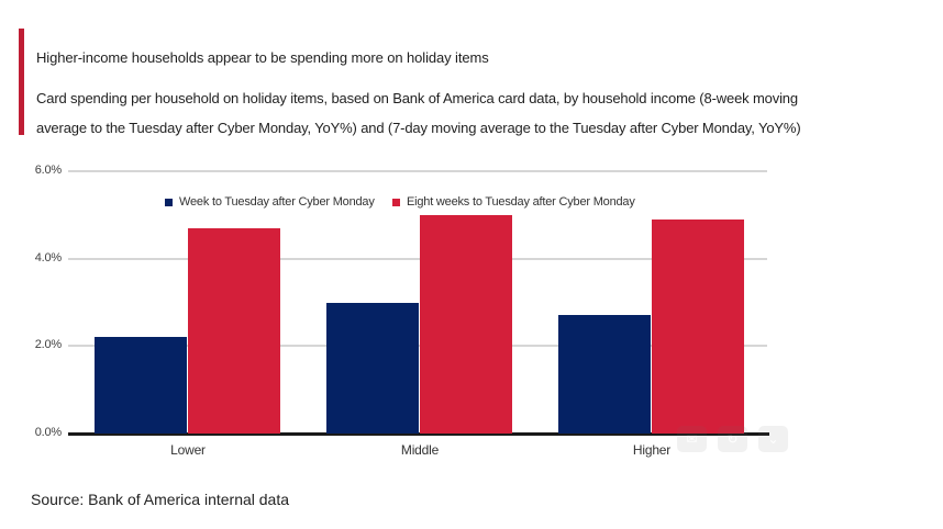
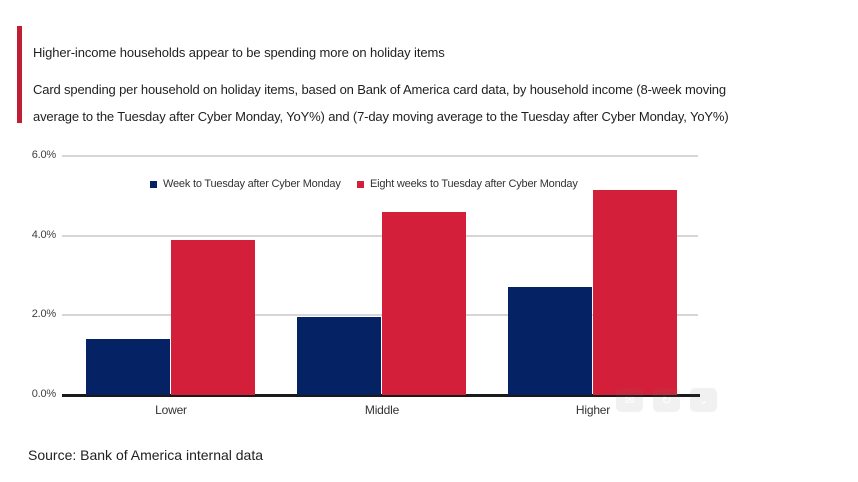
Week to Tuesday after Cyber Monday/Lower: 2.2% -> 1.4%
Eight weeks to Tuesday after Cyber Monday/Lower: 4.7% -> 3.9%
Week to Tuesday after Cyber Monday/Middle: 3.0% -> 1.9%
Eight weeks to Tuesday after Cyber Monday/Middle: 5.0% -> 4.6%
Eight weeks to Tuesday after Cyber Monday/Higher: 4.9% -> 5.2%
